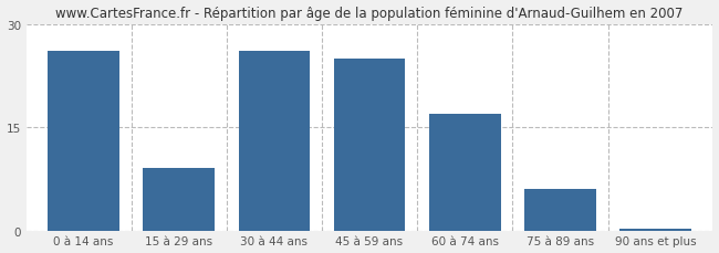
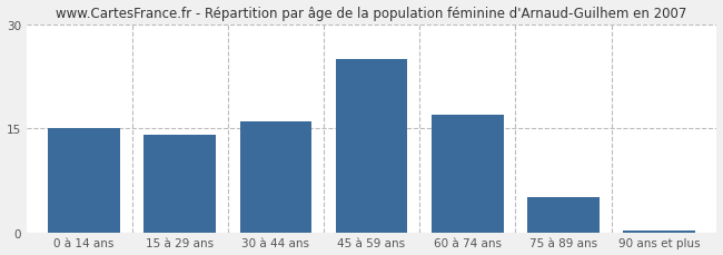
0 à 14 ans: 26.0 -> 15.0
15 à 29 ans: 9.0 -> 14.0
30 à 44 ans: 26.0 -> 16.0
75 à 89 ans: 6.0 -> 5.0
